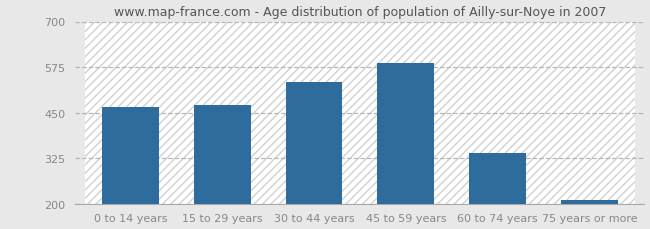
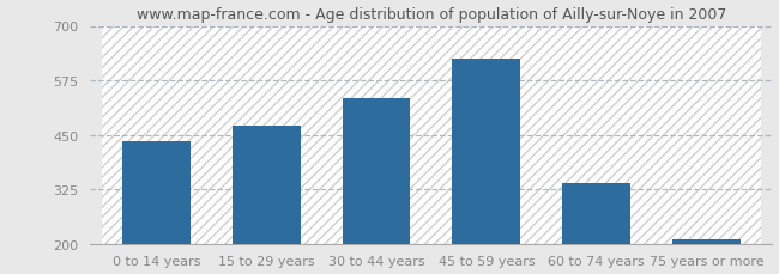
0 to 14 years: 465 -> 435
45 to 59 years: 585 -> 625
